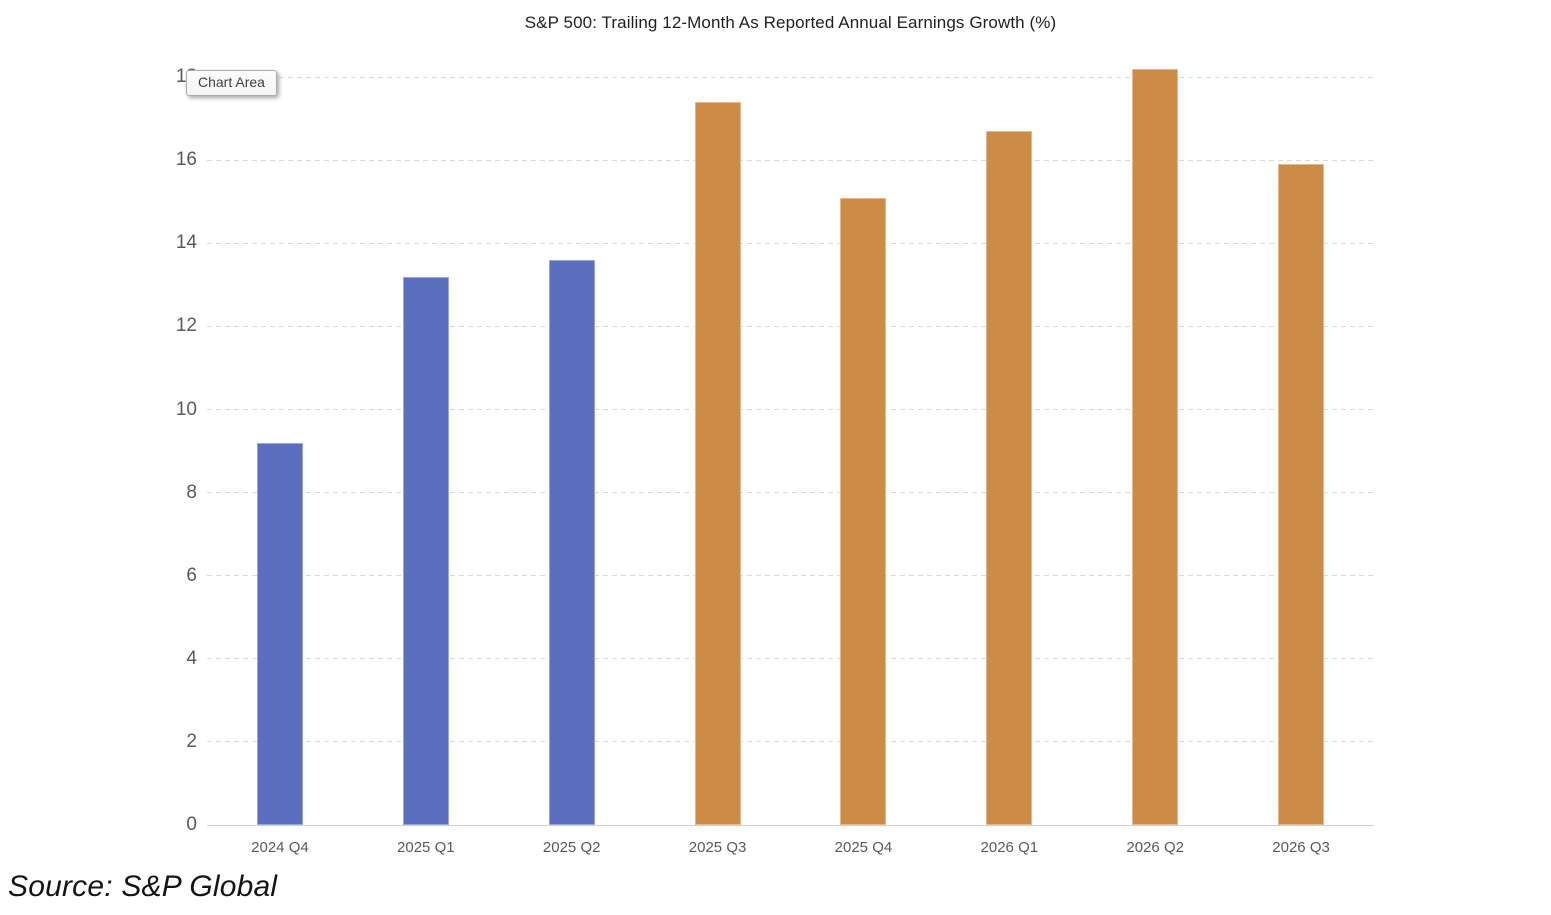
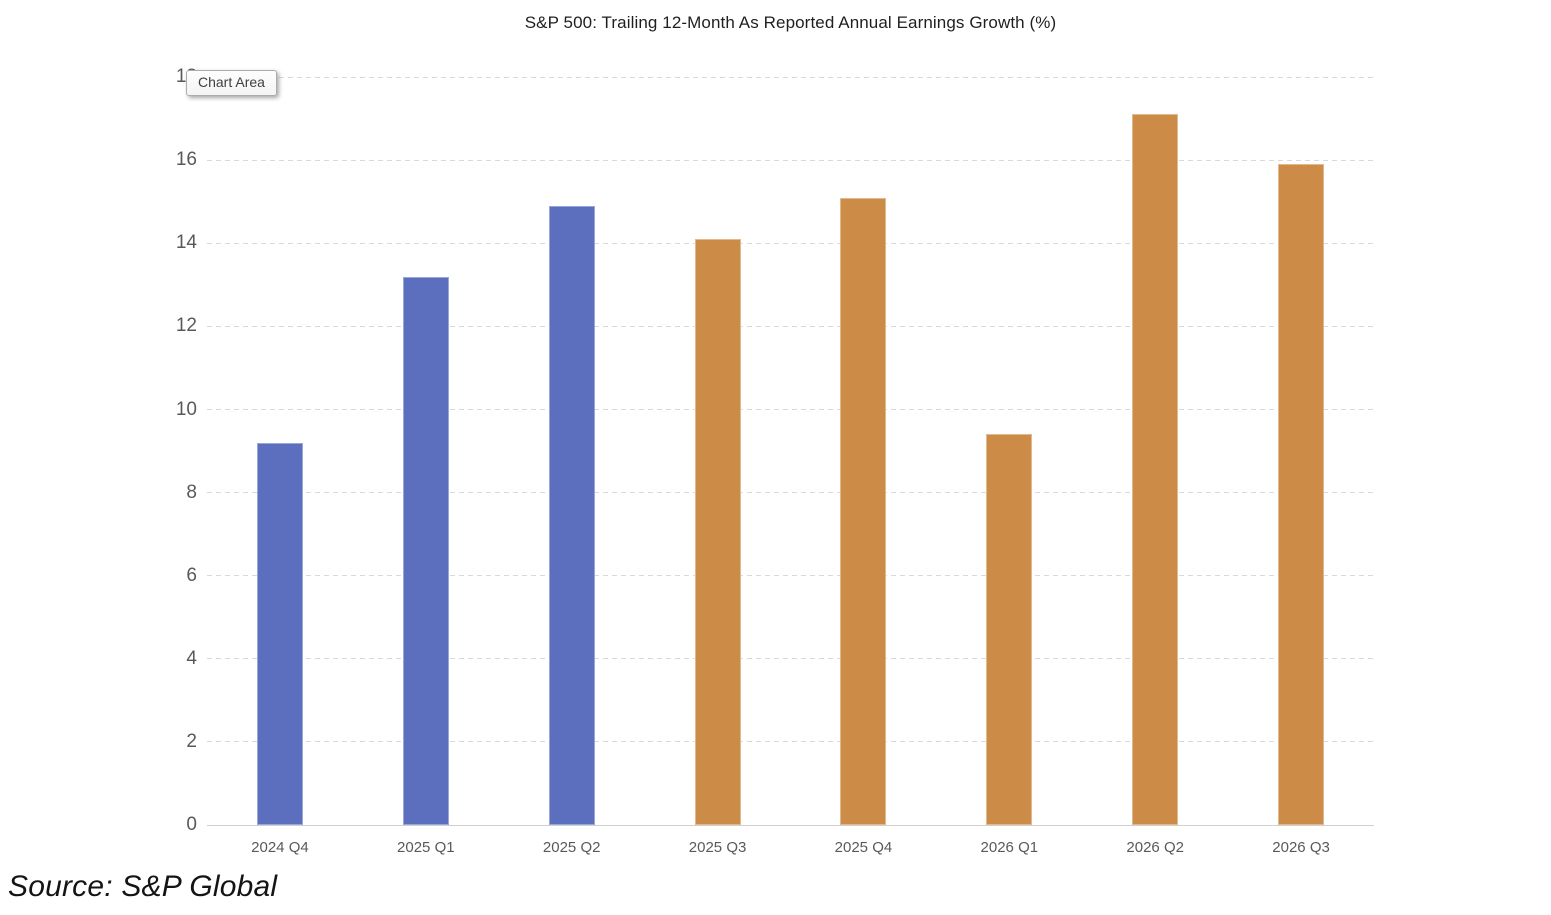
2025 Q2: 13.6 -> 14.9
2025 Q3: 17.4 -> 14.1
2026 Q1: 16.7 -> 9.4
2026 Q2: 18.2 -> 17.1
